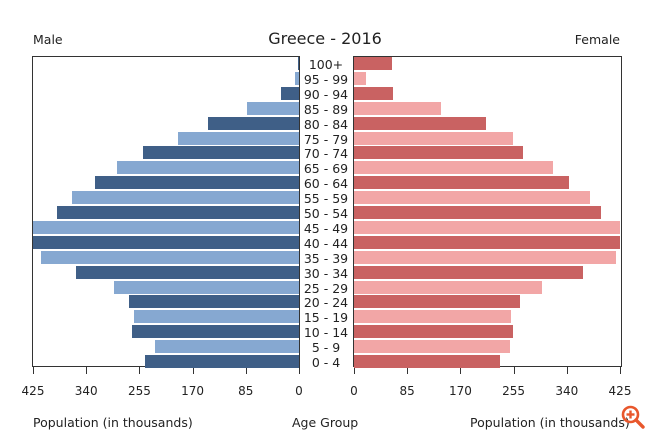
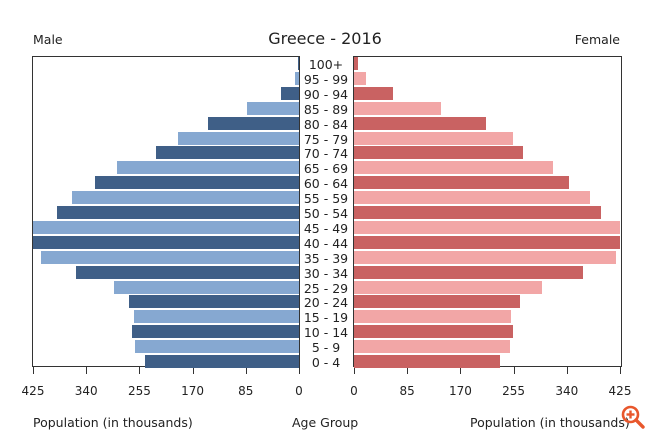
Female/100+: 60 -> 10
Male/70 - 74: 250 -> 230
Male/5 - 9: 230 -> 260
